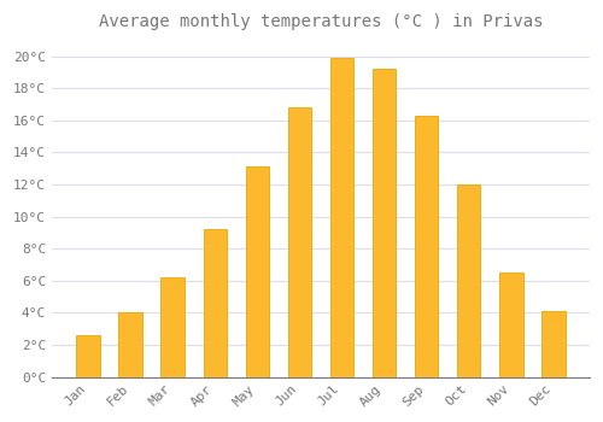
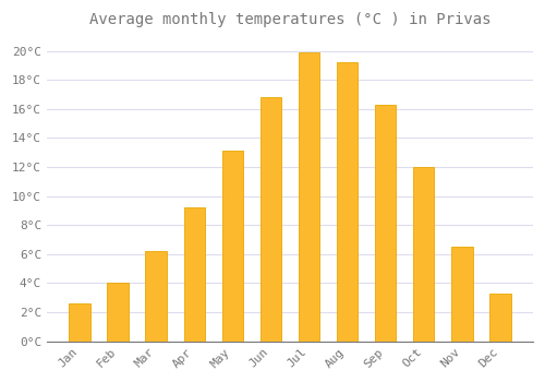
Dec: 4.1°C -> 3.3°C
